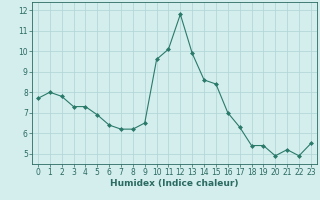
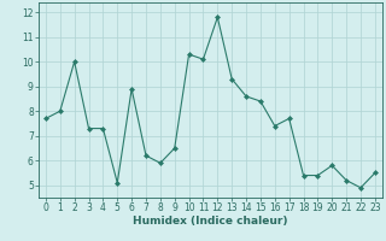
2: 7.8 -> 10.0
5: 6.9 -> 5.1
6: 6.4 -> 8.9
8: 6.2 -> 5.9
10: 9.6 -> 10.3
13: 9.9 -> 9.3
16: 7.0 -> 7.4
17: 6.3 -> 7.7
20: 4.9 -> 5.8
